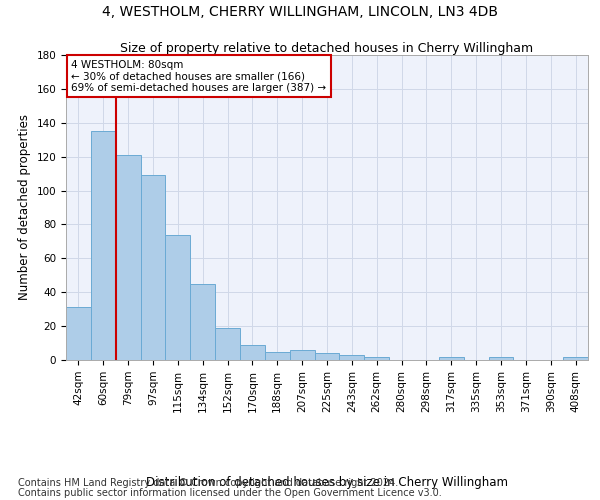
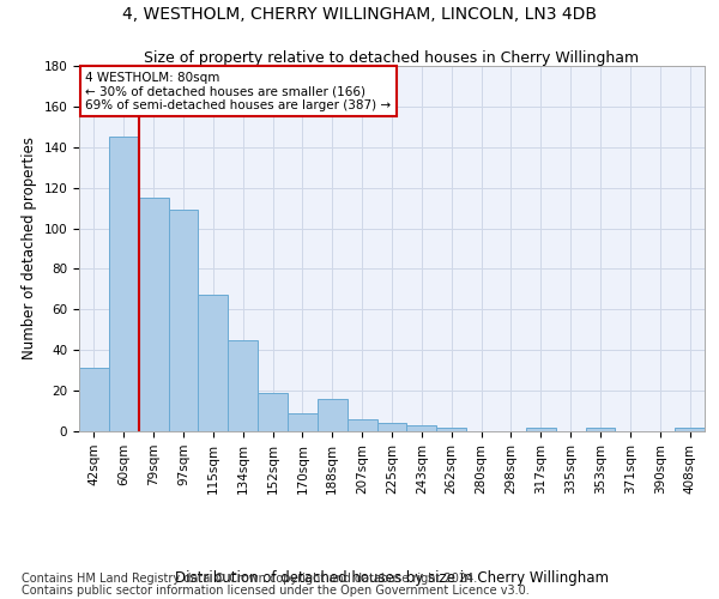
60sqm: 135 -> 145
79sqm: 121 -> 115
115sqm: 74 -> 67
188sqm: 5 -> 16
